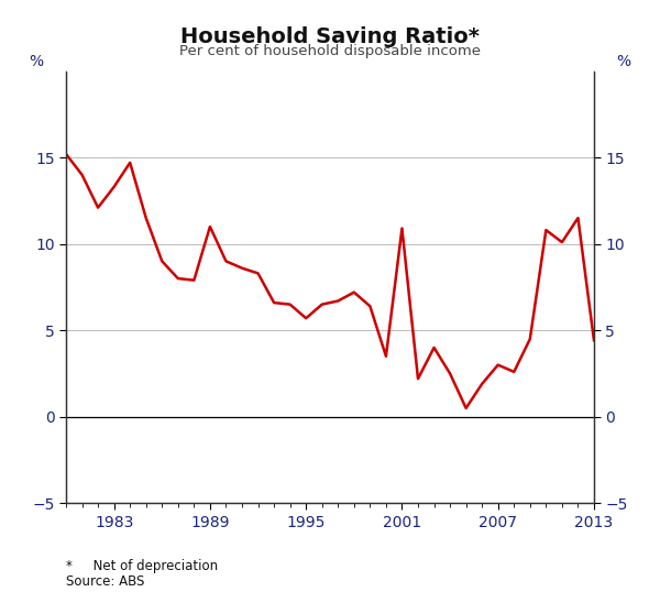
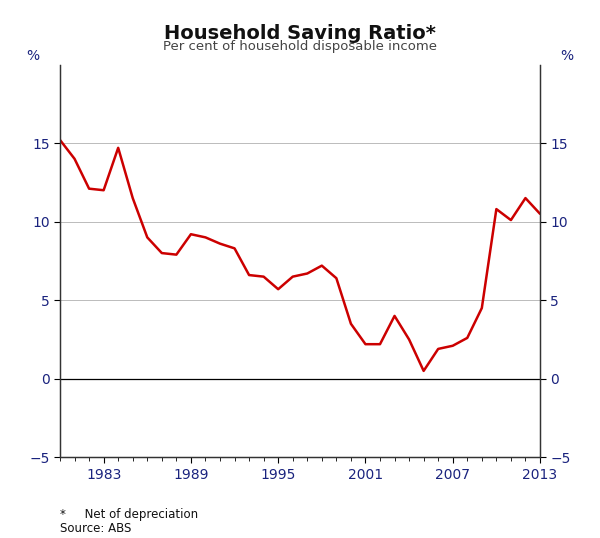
1983: 13.3 -> 12.0
1989: 11.0 -> 9.2
2001: 10.9 -> 2.2
2007: 3.0 -> 2.1
2013: 4.4 -> 10.5
